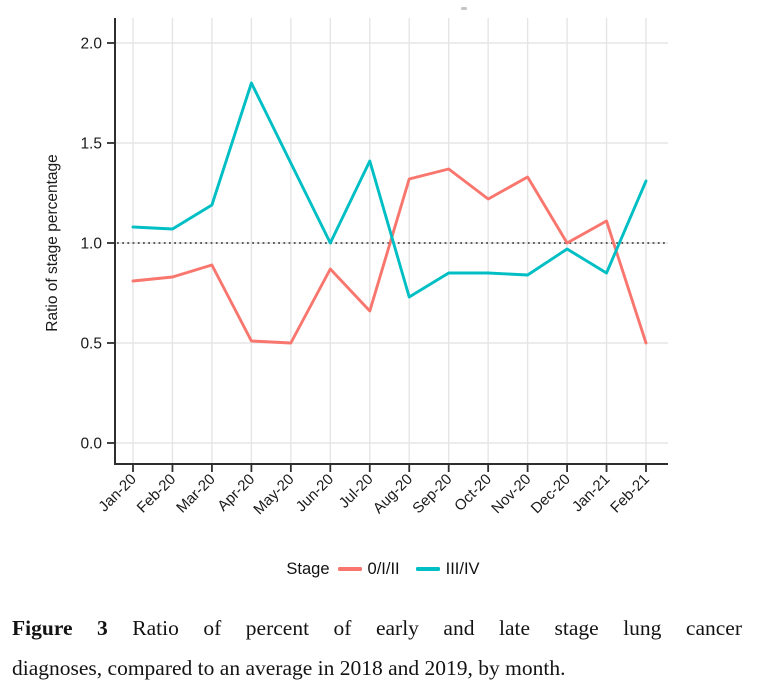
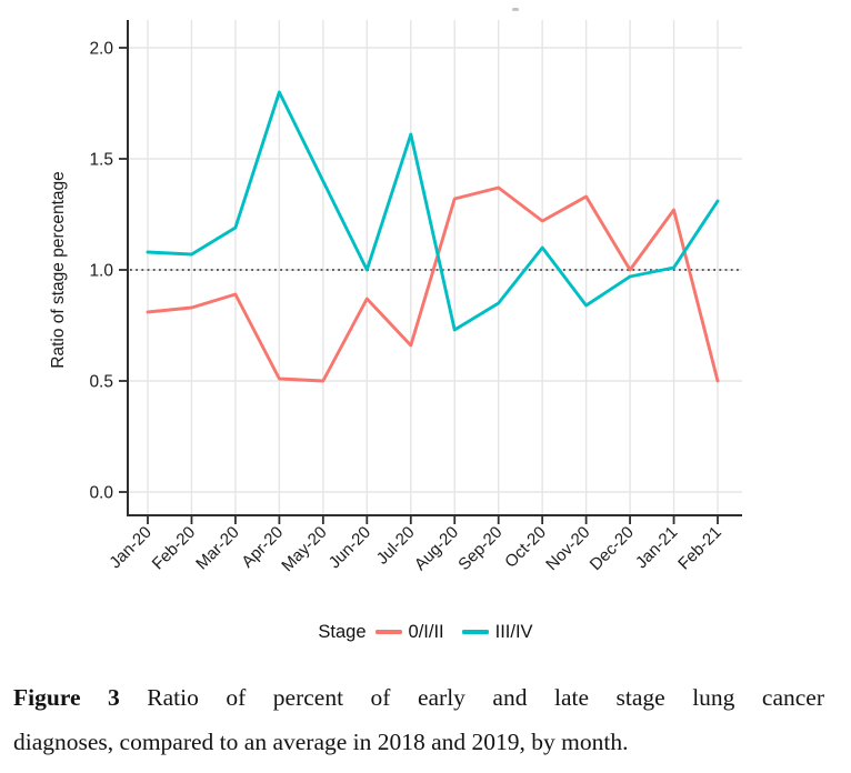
III/IV/Jul-20: 1.41 -> 1.61
III/IV/Oct-20: 0.85 -> 1.10
0/I/II/Jan-21: 1.11 -> 1.27
III/IV/Jan-21: 0.85 -> 1.01
